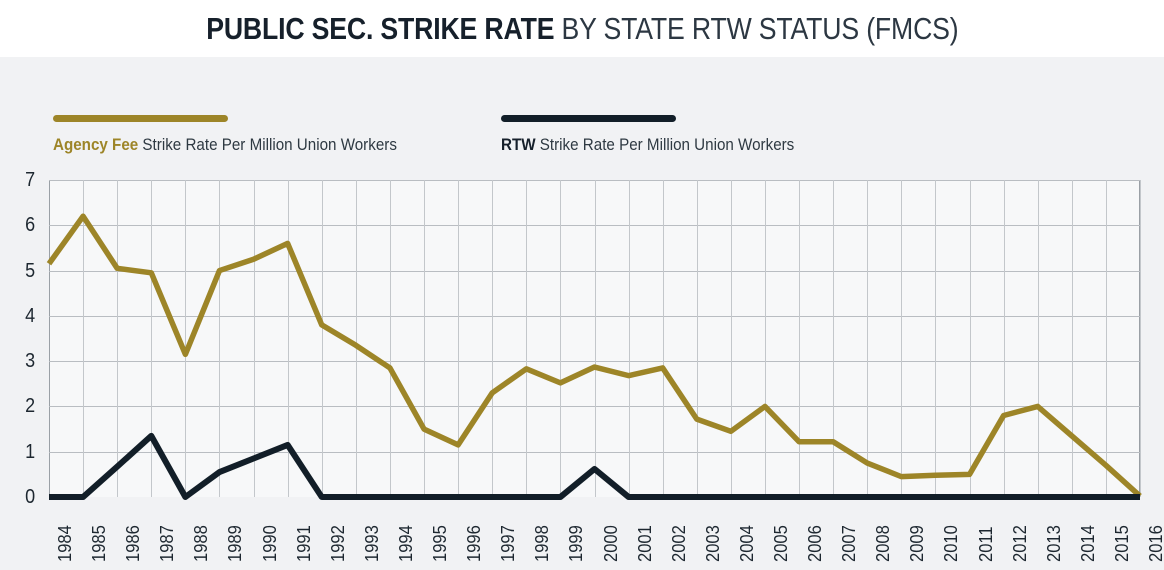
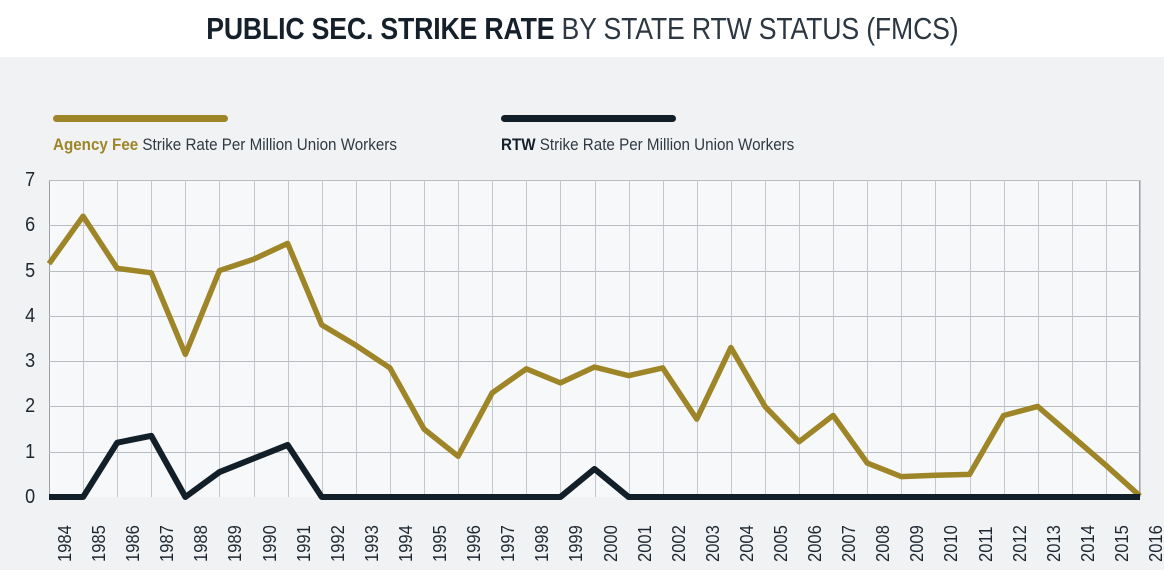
RTW Strike Rate Per Million Union Workers/1986: 0.7 -> 1.2
Agency Fee Strike Rate Per Million Union Workers/1996: 1.1 -> 0.9
Agency Fee Strike Rate Per Million Union Workers/2004: 1.4 -> 3.3
Agency Fee Strike Rate Per Million Union Workers/2007: 1.2 -> 1.8
